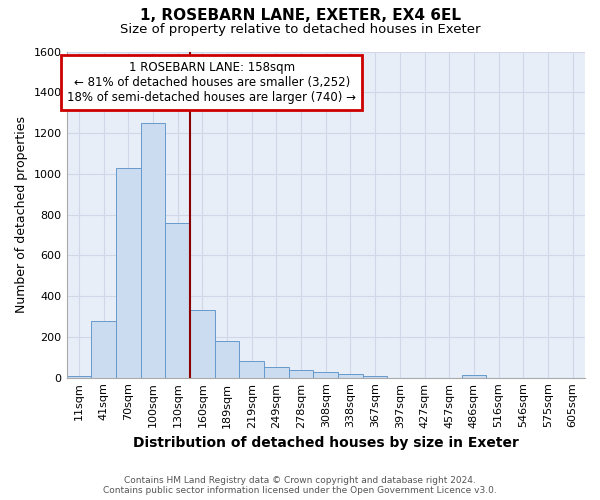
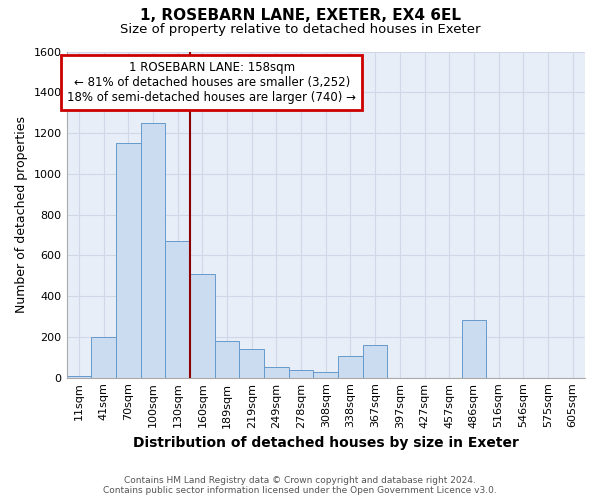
41sqm: 280 -> 200
70sqm: 1030 -> 1150
130sqm: 760 -> 670
160sqm: 330 -> 510
219sqm: 80 -> 140
338sqm: 20 -> 105
367sqm: 10 -> 160
486sqm: 15 -> 285
